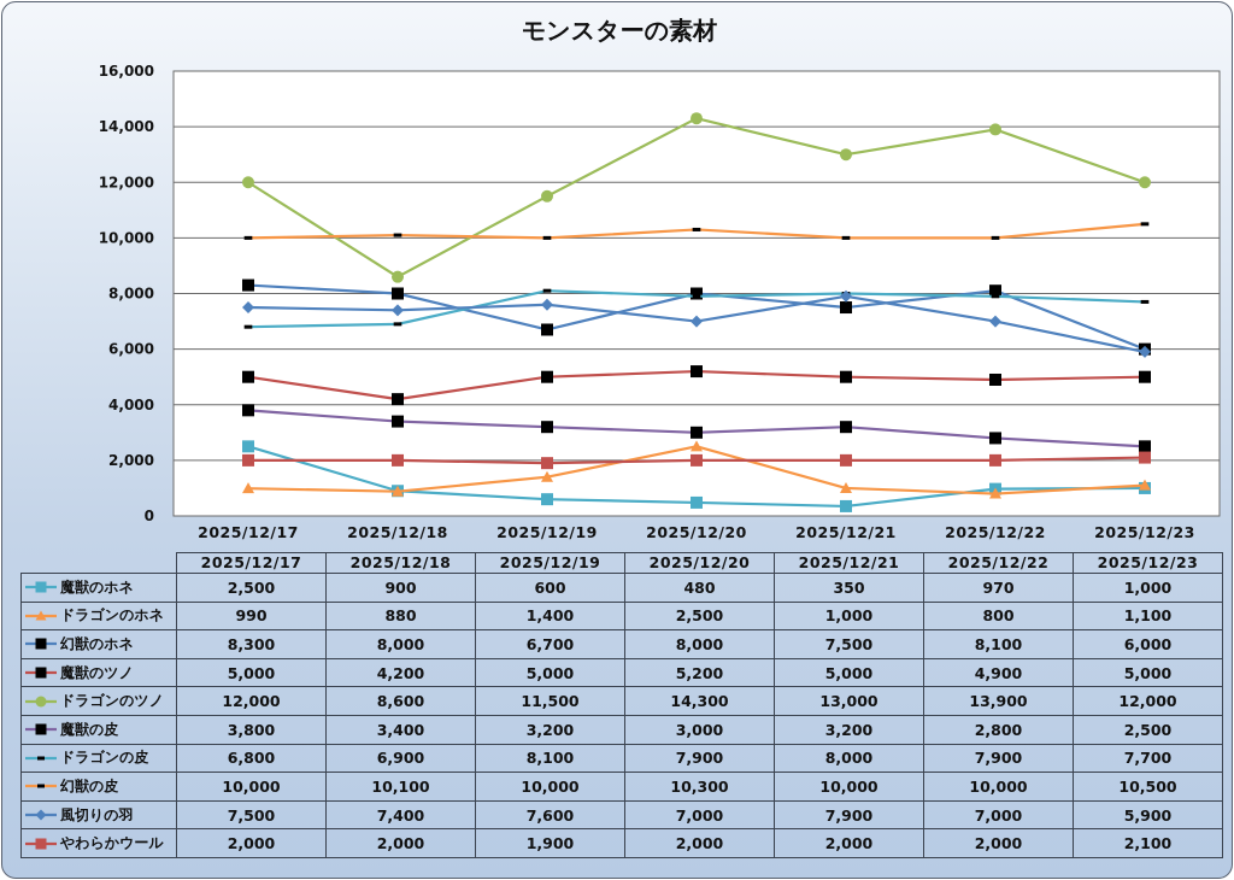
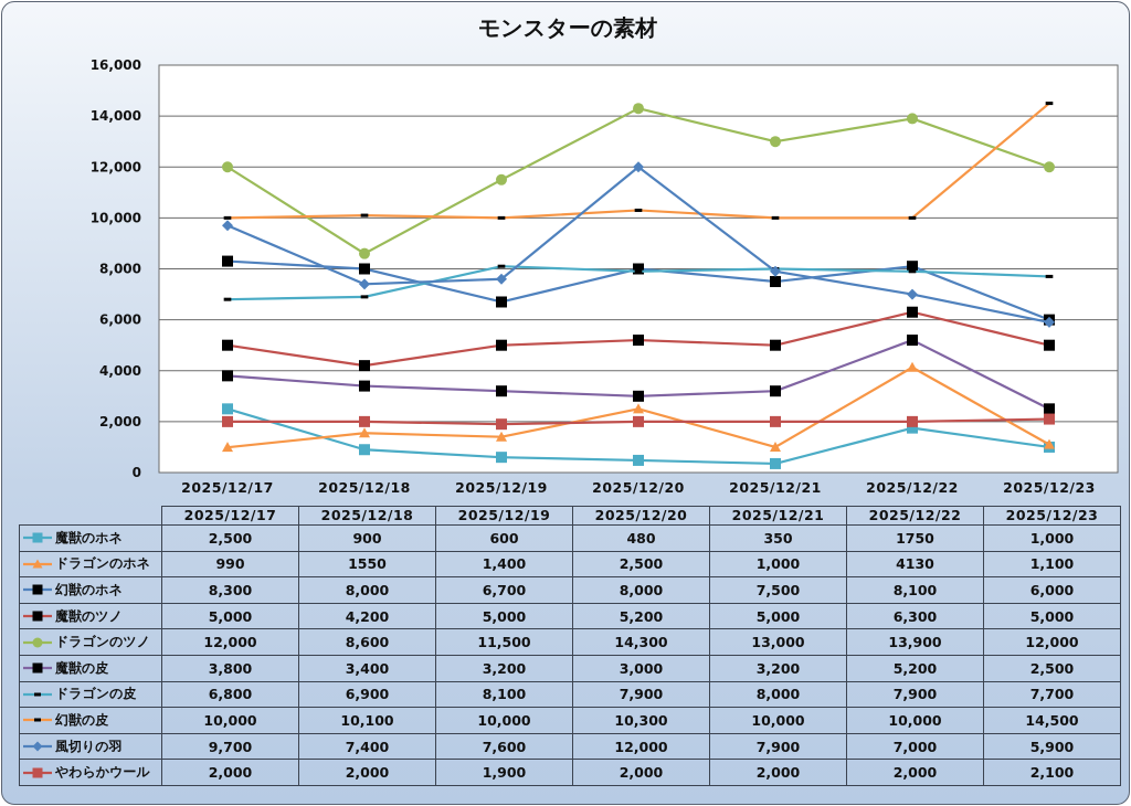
風切りの羽/2025/12/17: 7,500 -> 9,700
ドラゴンのホネ/2025/12/18: 880 -> 1550
風切りの羽/2025/12/20: 7,000 -> 12,000
魔獣のホネ/2025/12/22: 970 -> 1750
ドラゴンのホネ/2025/12/22: 800 -> 4130
魔獣のツノ/2025/12/22: 4,900 -> 6,300
魔獣の皮/2025/12/22: 2,800 -> 5,200
幻獣の皮/2025/12/23: 10,500 -> 14,500
